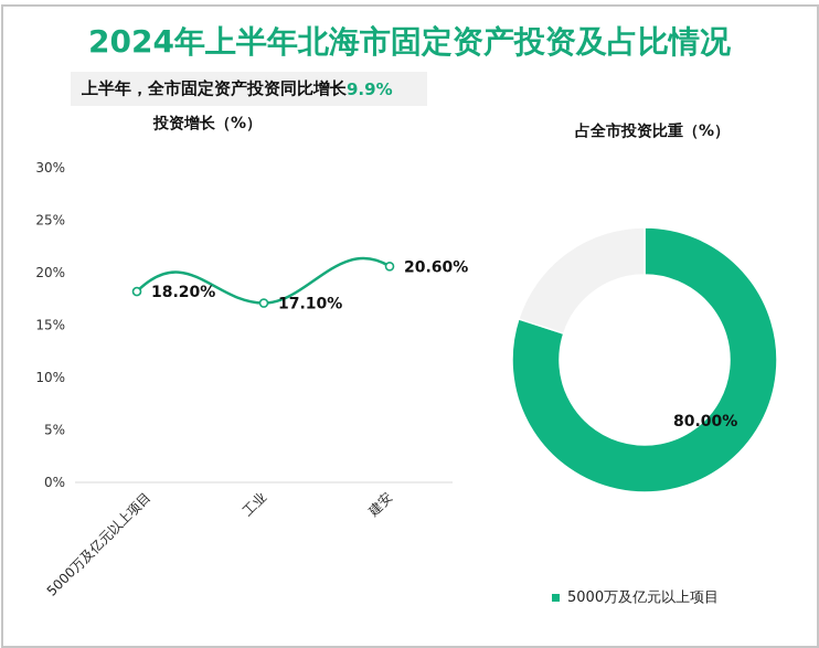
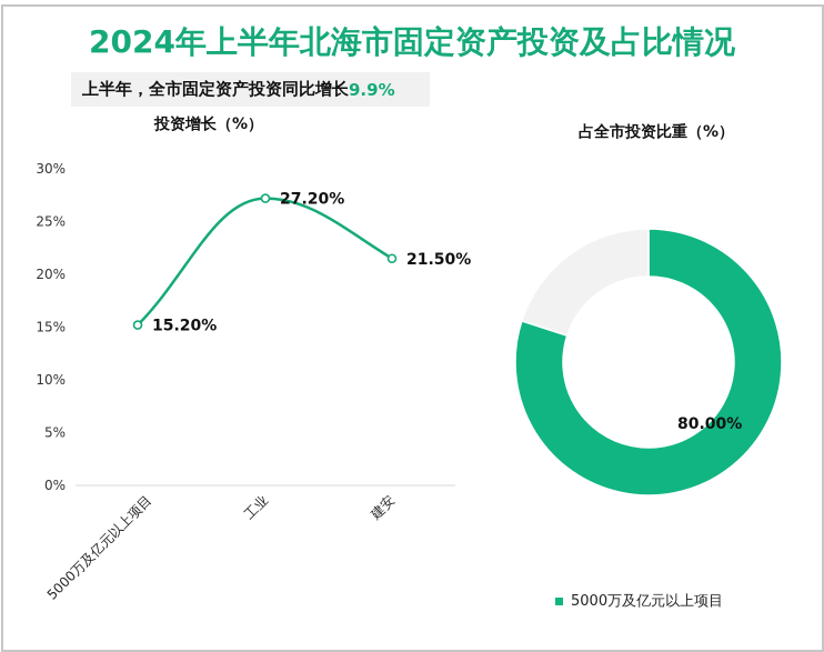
投资增长（%）/5000万及亿元以上项目: 18.20% -> 15.20%
投资增长（%）/工业: 17.10% -> 27.20%
投资增长（%）/建安: 20.60% -> 21.50%
